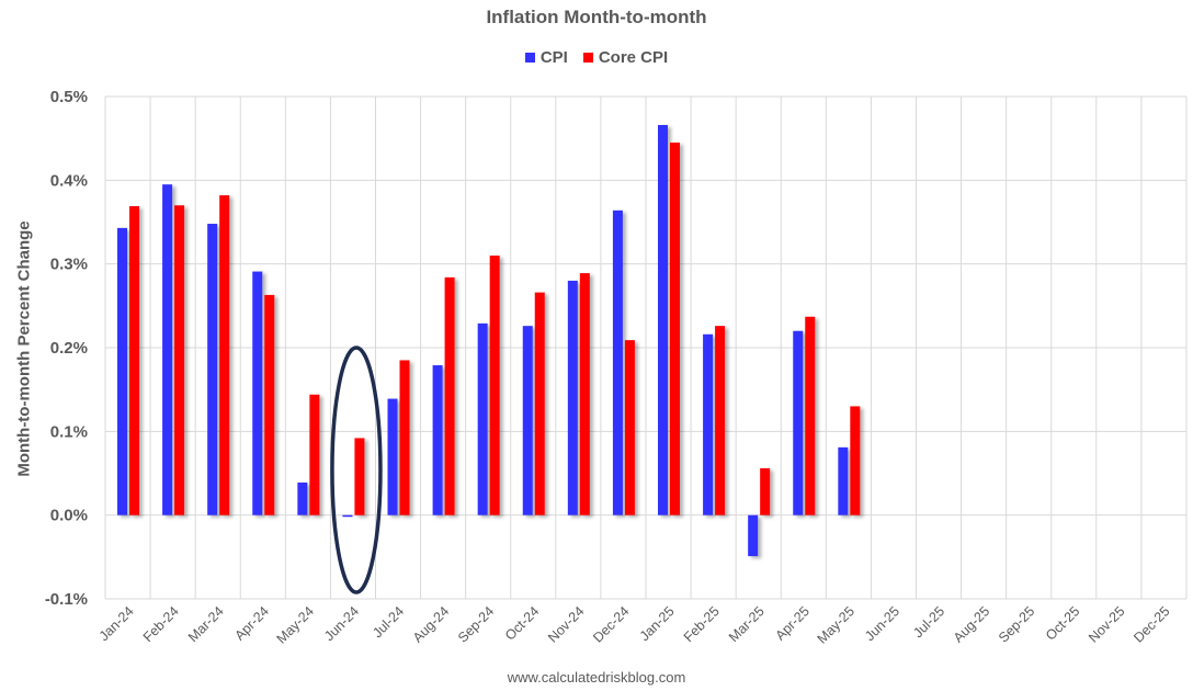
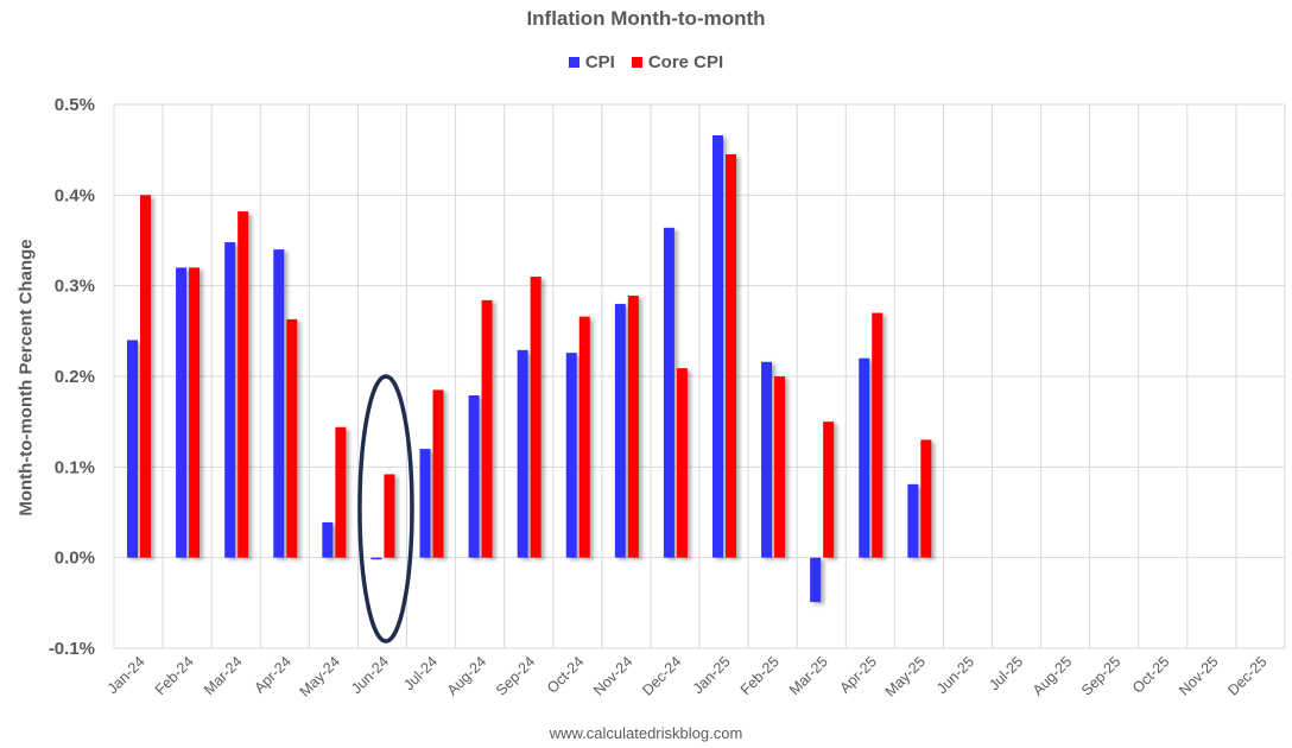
CPI/Jan-24: 0.34% -> 0.24%
Core CPI/Jan-24: 0.37% -> 0.40%
CPI/Feb-24: 0.40% -> 0.32%
Core CPI/Feb-24: 0.37% -> 0.32%
CPI/Apr-24: 0.29% -> 0.34%
CPI/Jul-24: 0.14% -> 0.12%
Core CPI/Feb-25: 0.23% -> 0.20%
Core CPI/Mar-25: 0.06% -> 0.15%
Core CPI/Apr-25: 0.24% -> 0.27%
